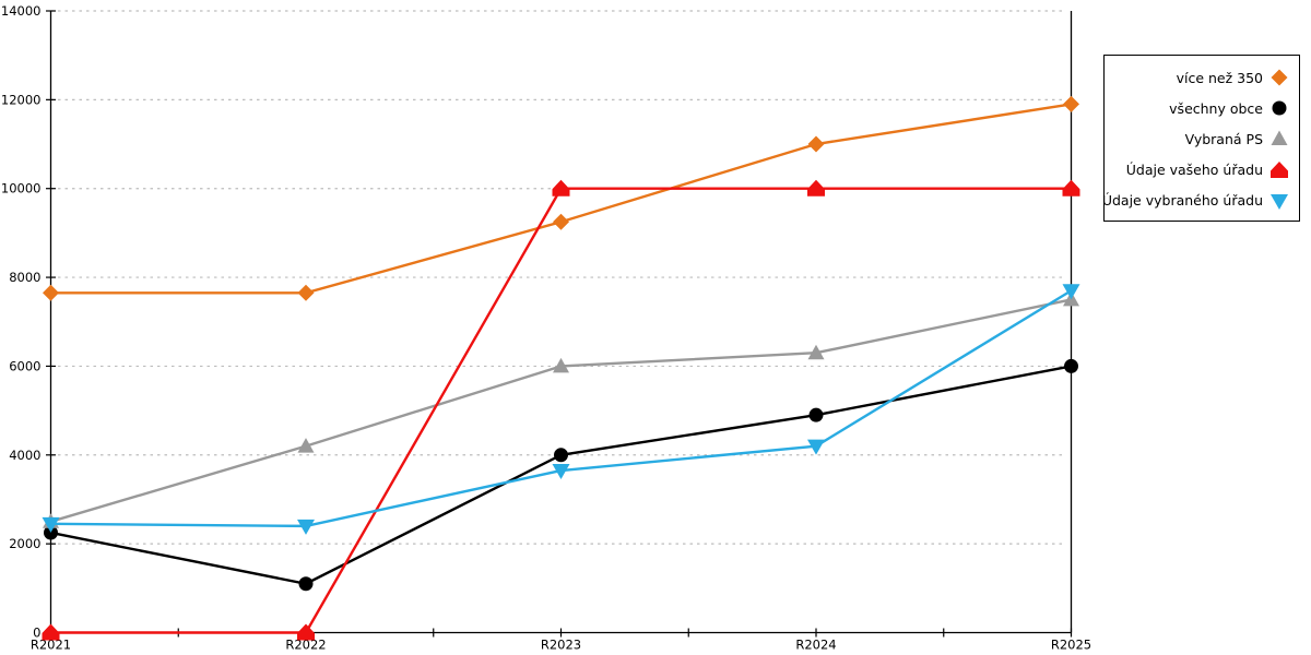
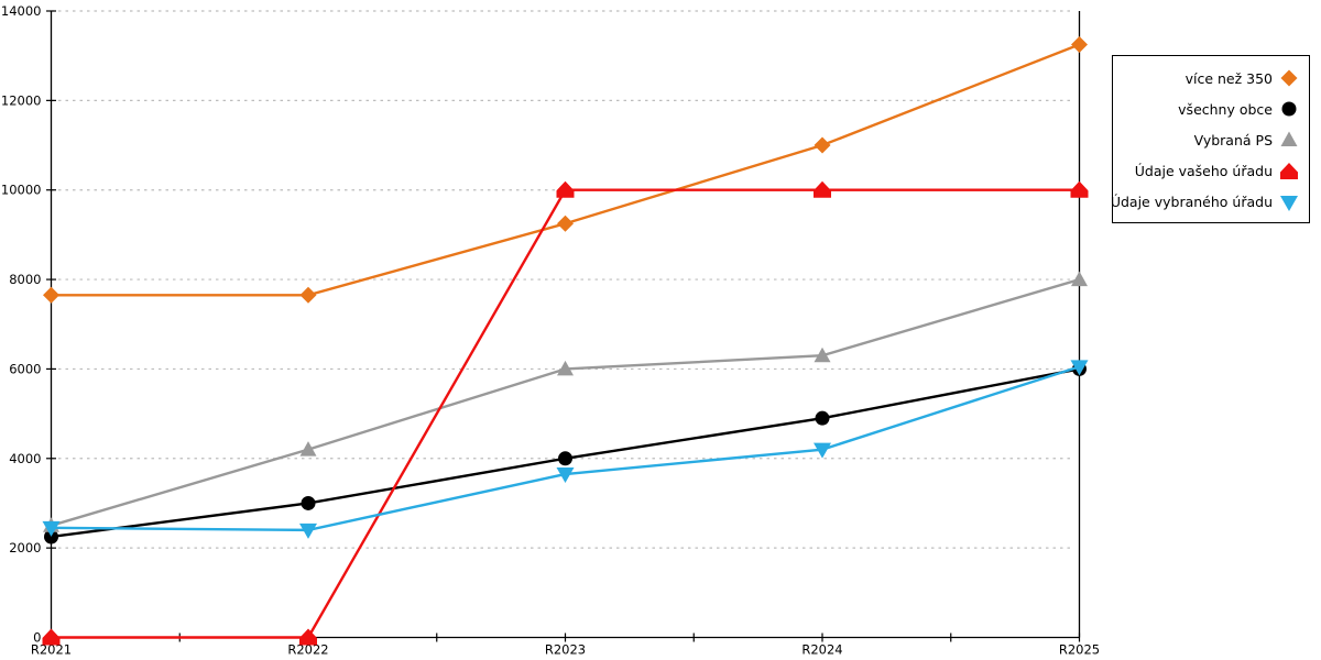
všechny obce/R2022: 1100 -> 3000
více než 350/R2025: 11900 -> 13200
Vybraná PS/R2025: 7500 -> 8000
Údaje vybraného úřadu/R2025: 7700 -> 6000
